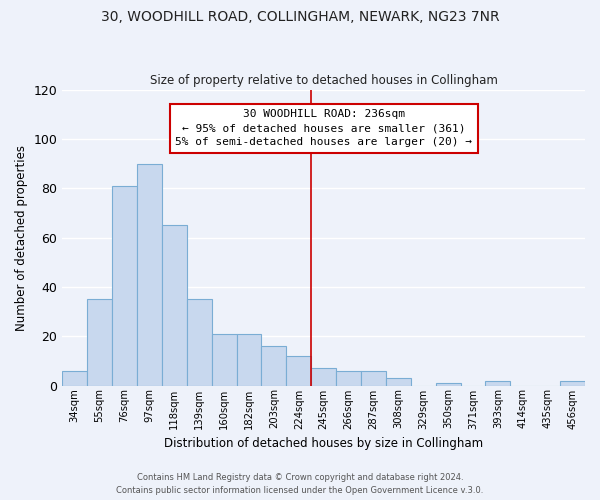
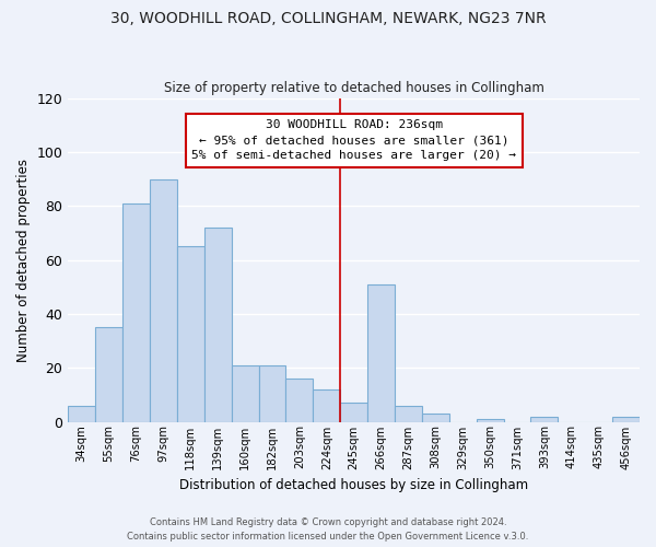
139sqm: 35 -> 72
266sqm: 6 -> 51
